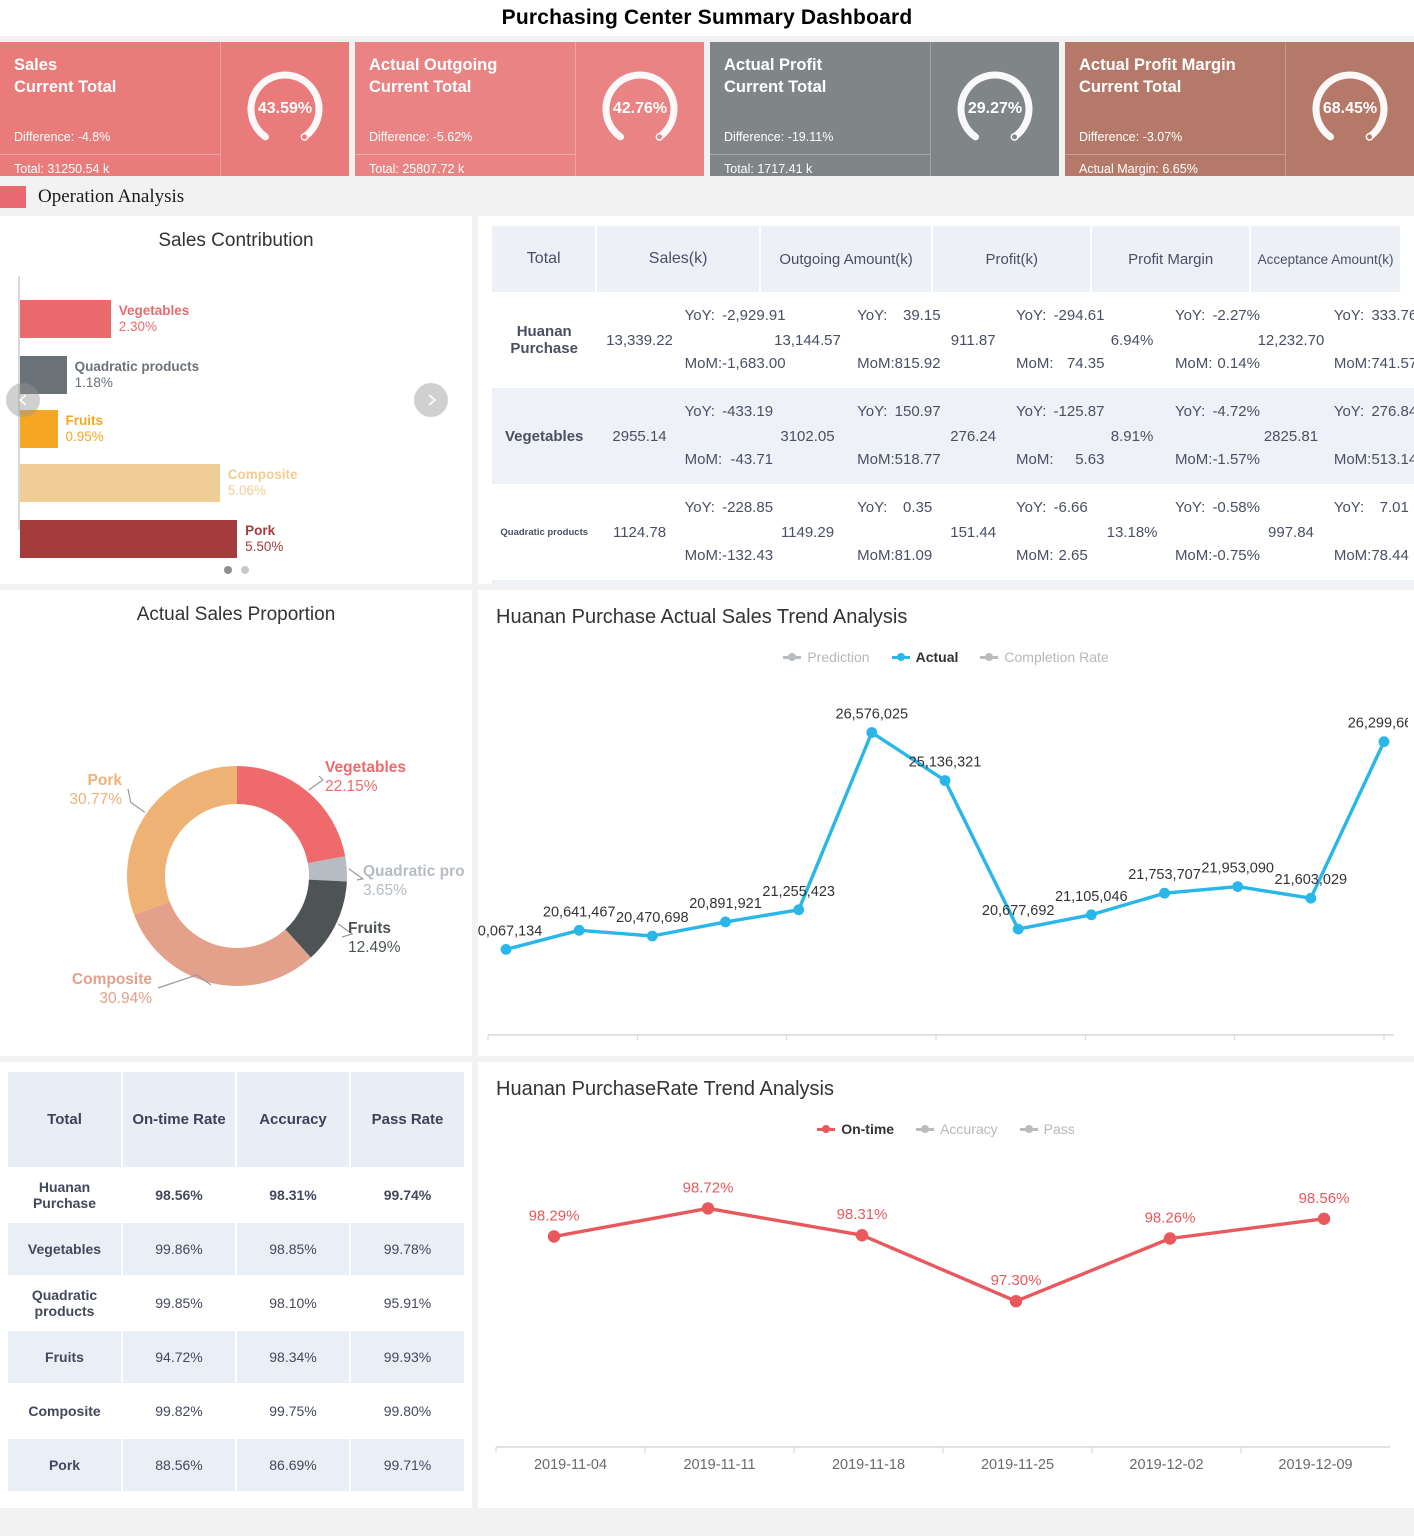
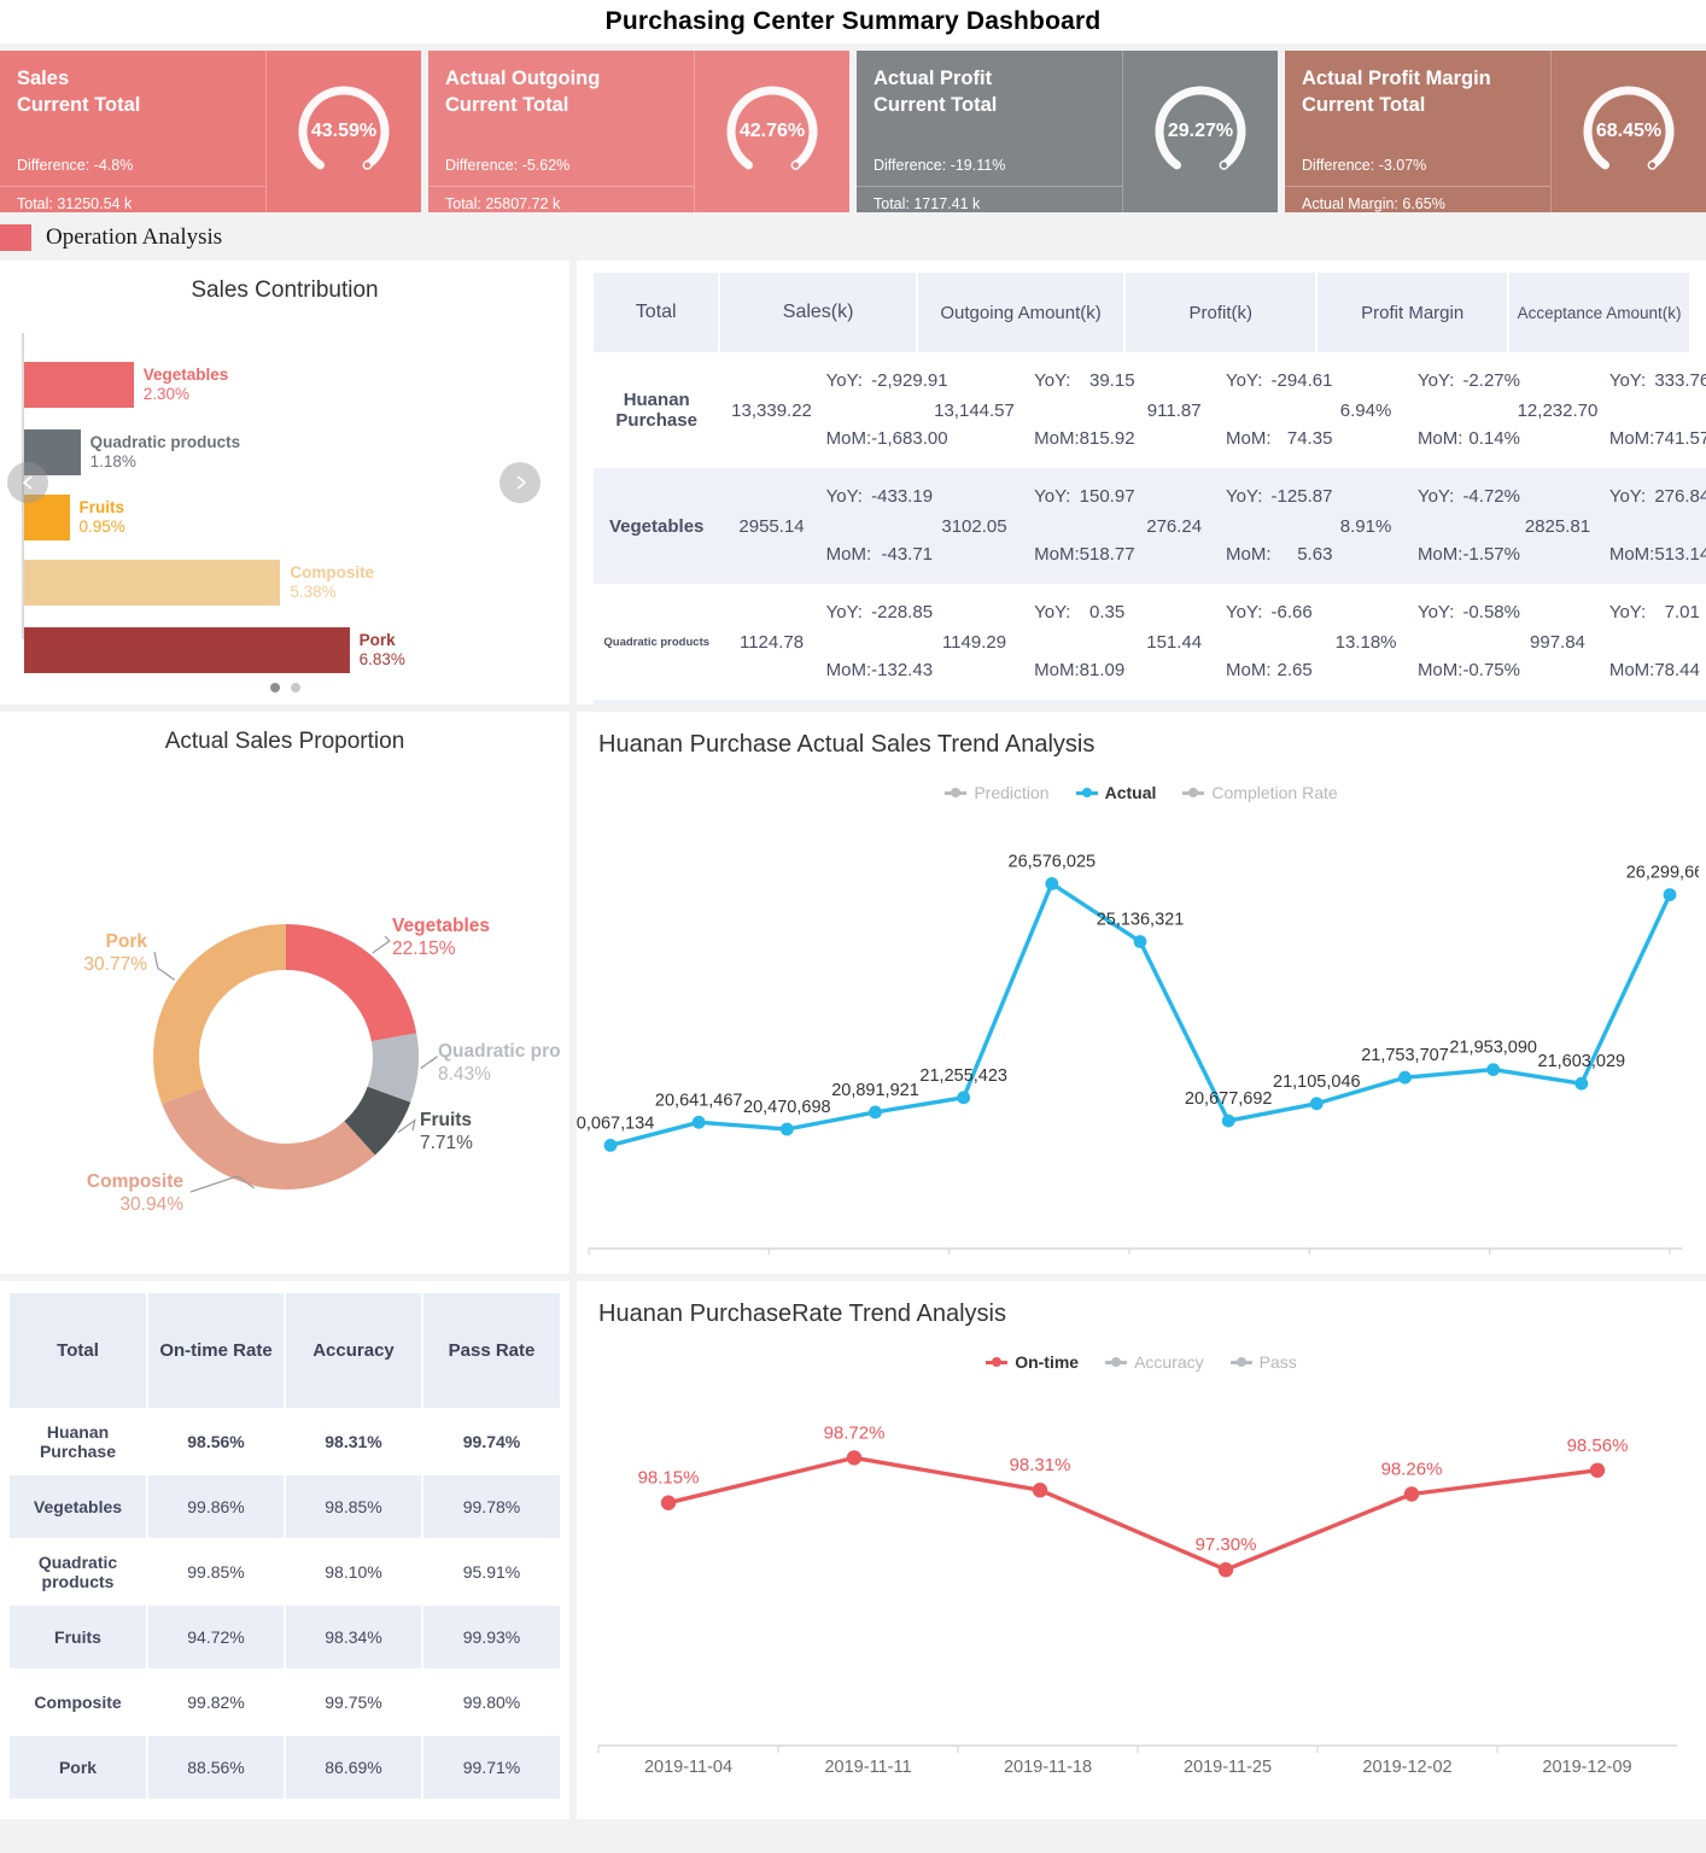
Sales Contribution/Composite: 5.06% -> 5.38%
Sales Contribution/Pork: 5.50% -> 6.83%
Actual Sales Proportion/Quadratic pro: 3.65% -> 8.43%
Actual Sales Proportion/Fruits: 12.49% -> 7.71%
Huanan PurchaseRate Trend Analysis/2019-11-04: 98.29% -> 98.15%
